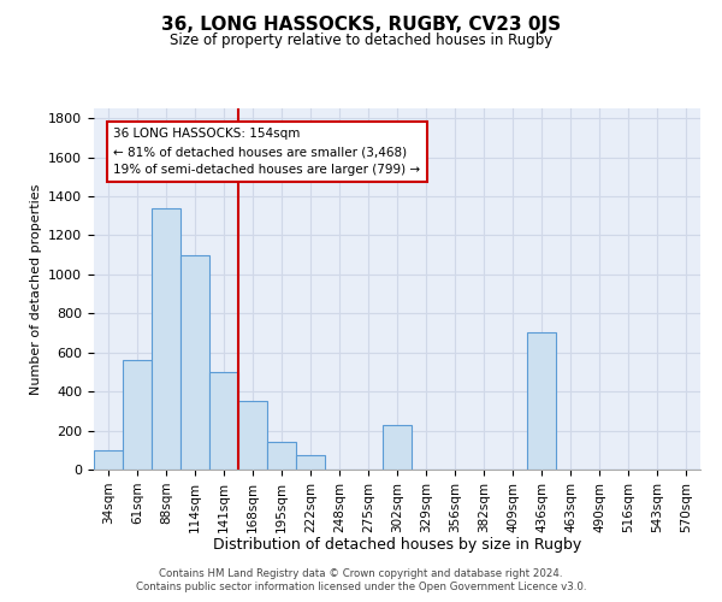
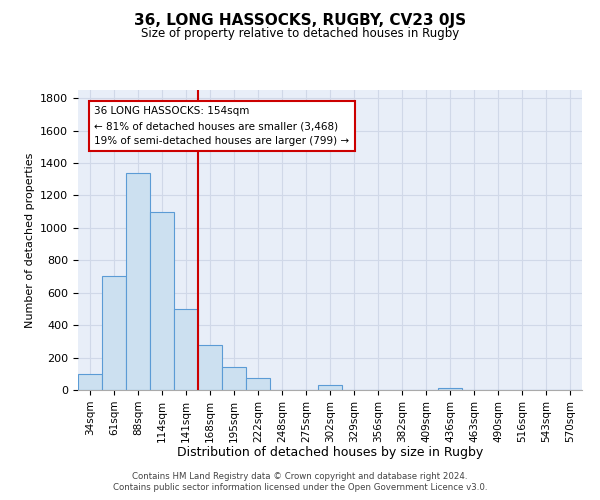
61sqm: 560 -> 700
168sqm: 350 -> 280
302sqm: 230 -> 30
436sqm: 700 -> 20
